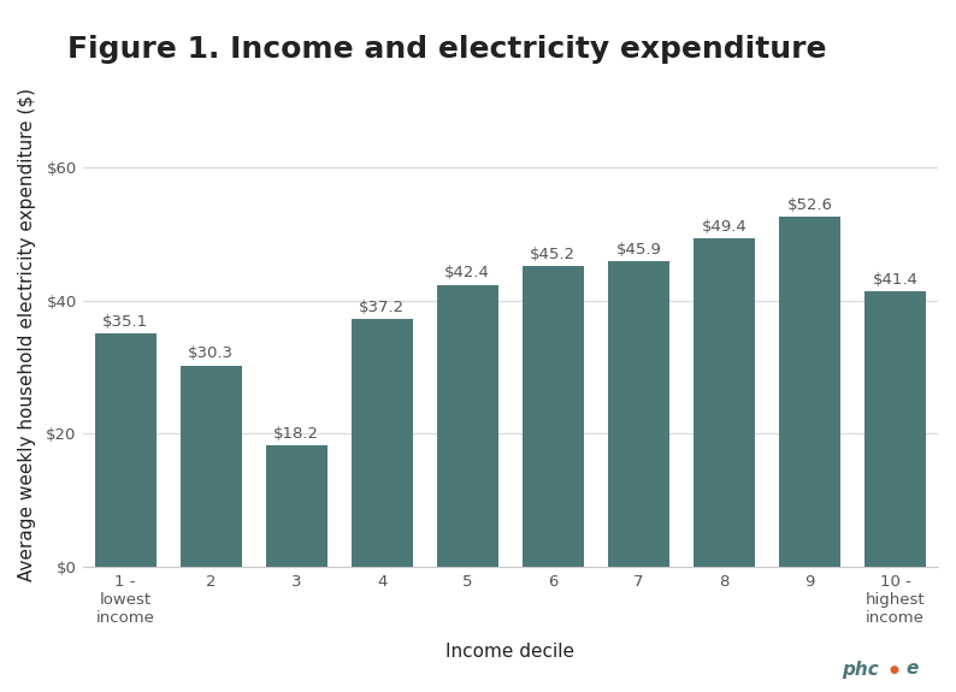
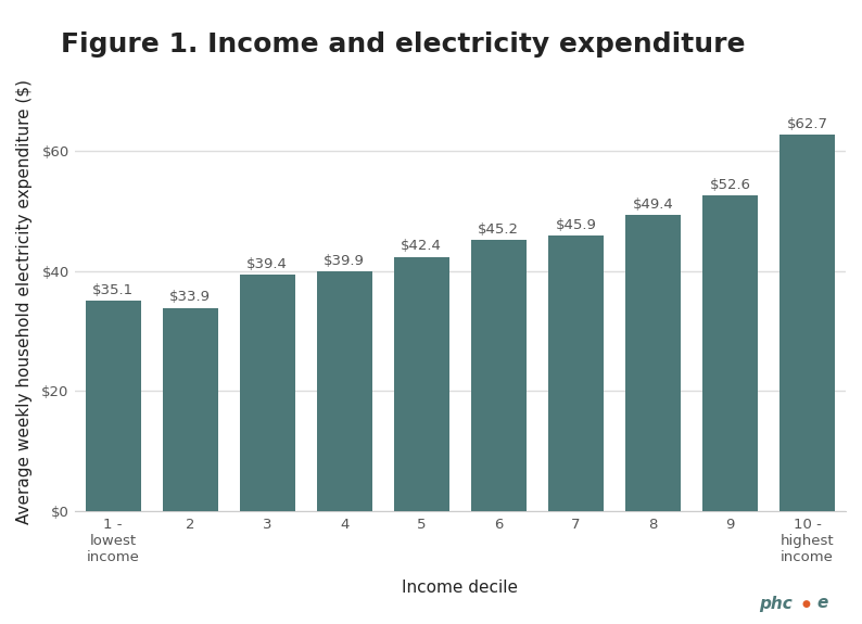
2: $30.3 -> $33.9
3: $18.2 -> $39.4
4: $37.2 -> $39.9
10 - highest income: $41.4 -> $62.7
